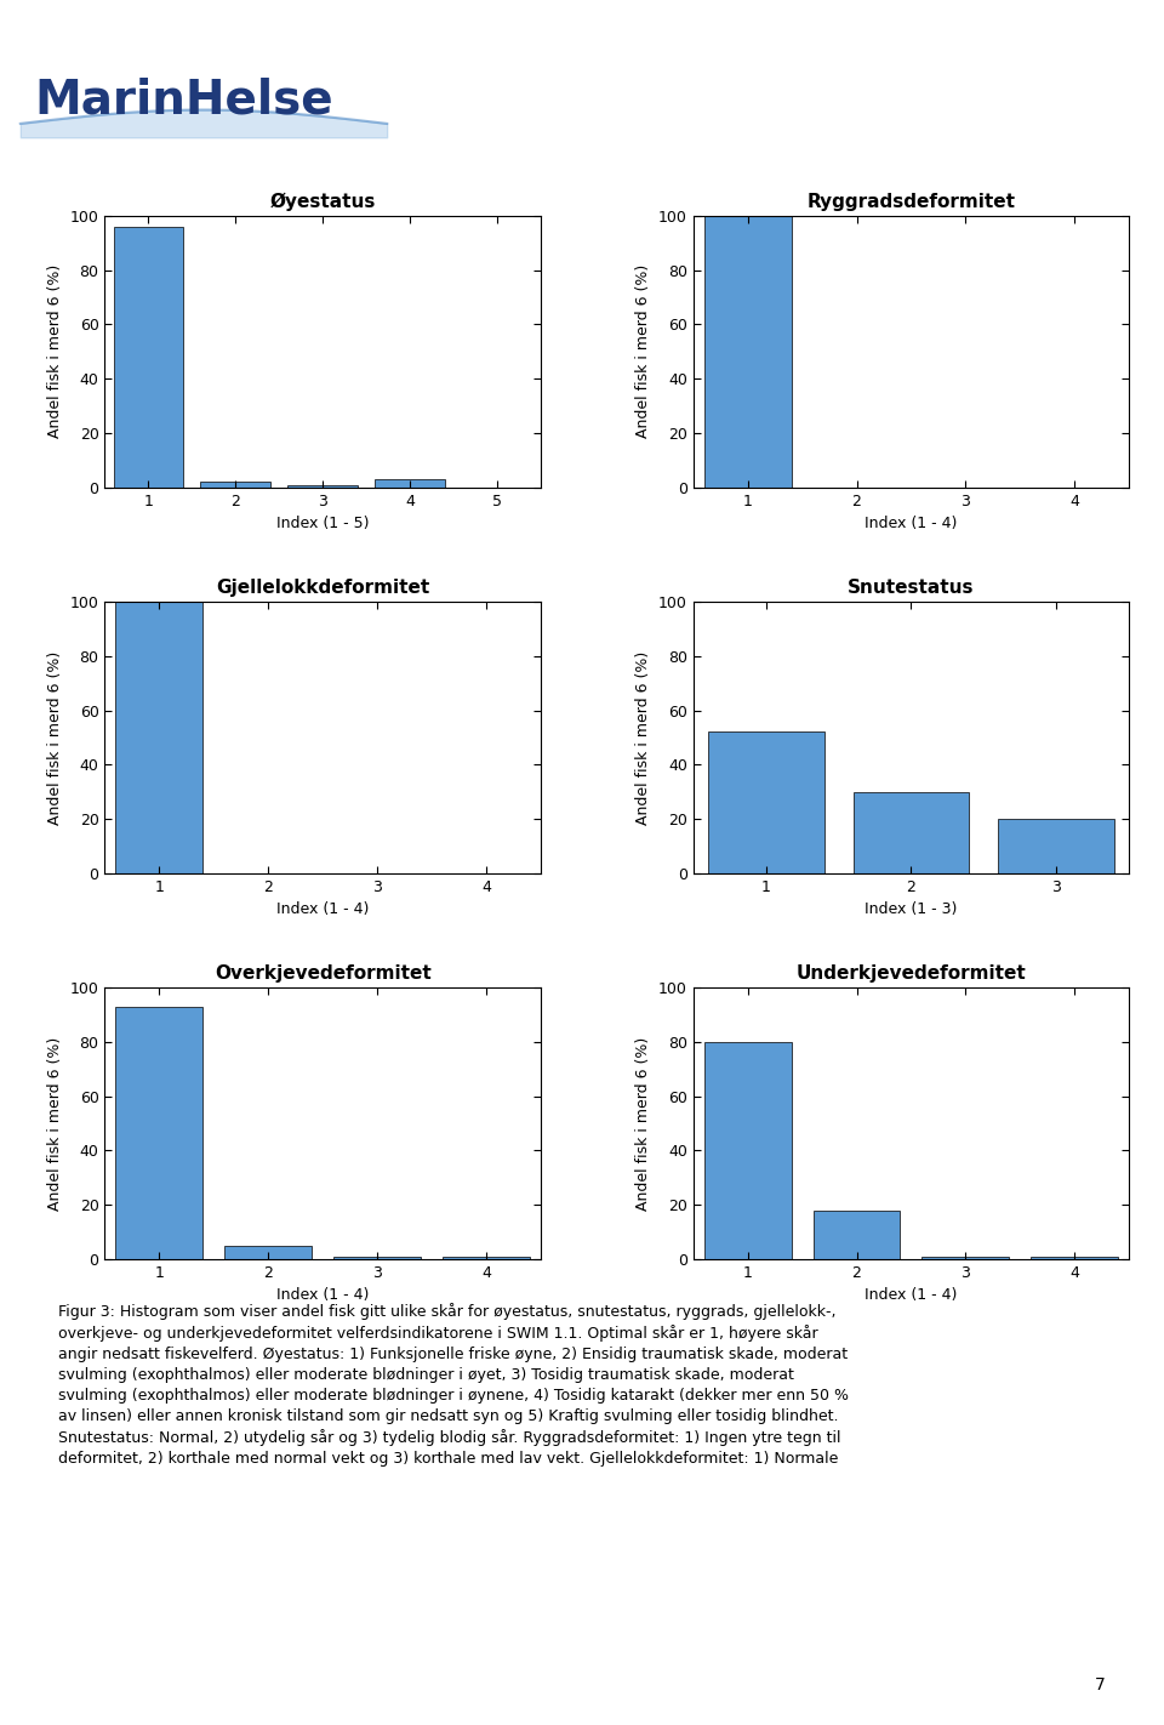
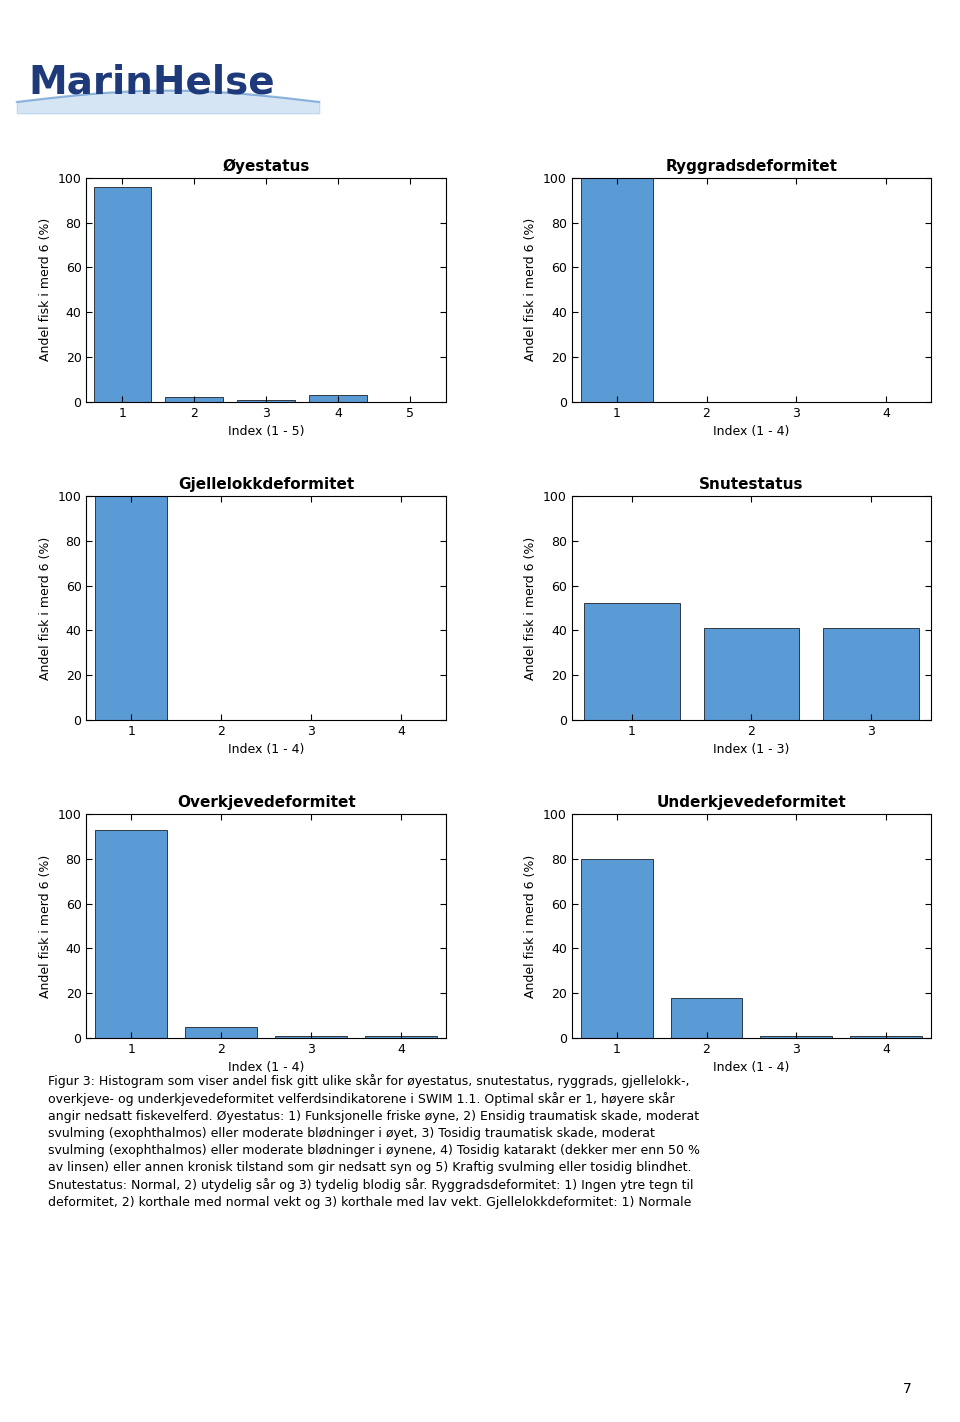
Snutestatus/2: 30 -> 41
Snutestatus/3: 20 -> 41
